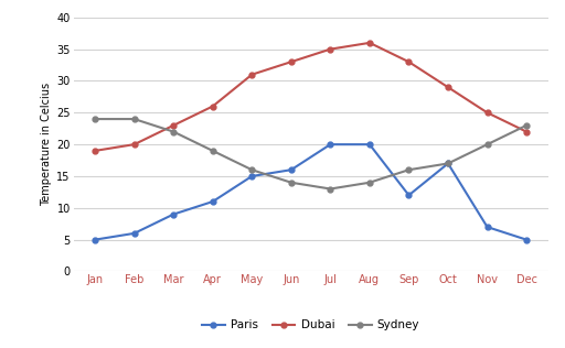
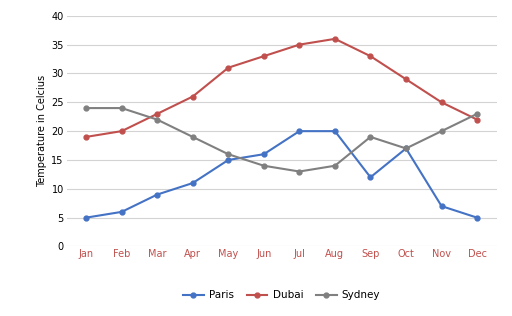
Sydney/Sep: 16 -> 19
